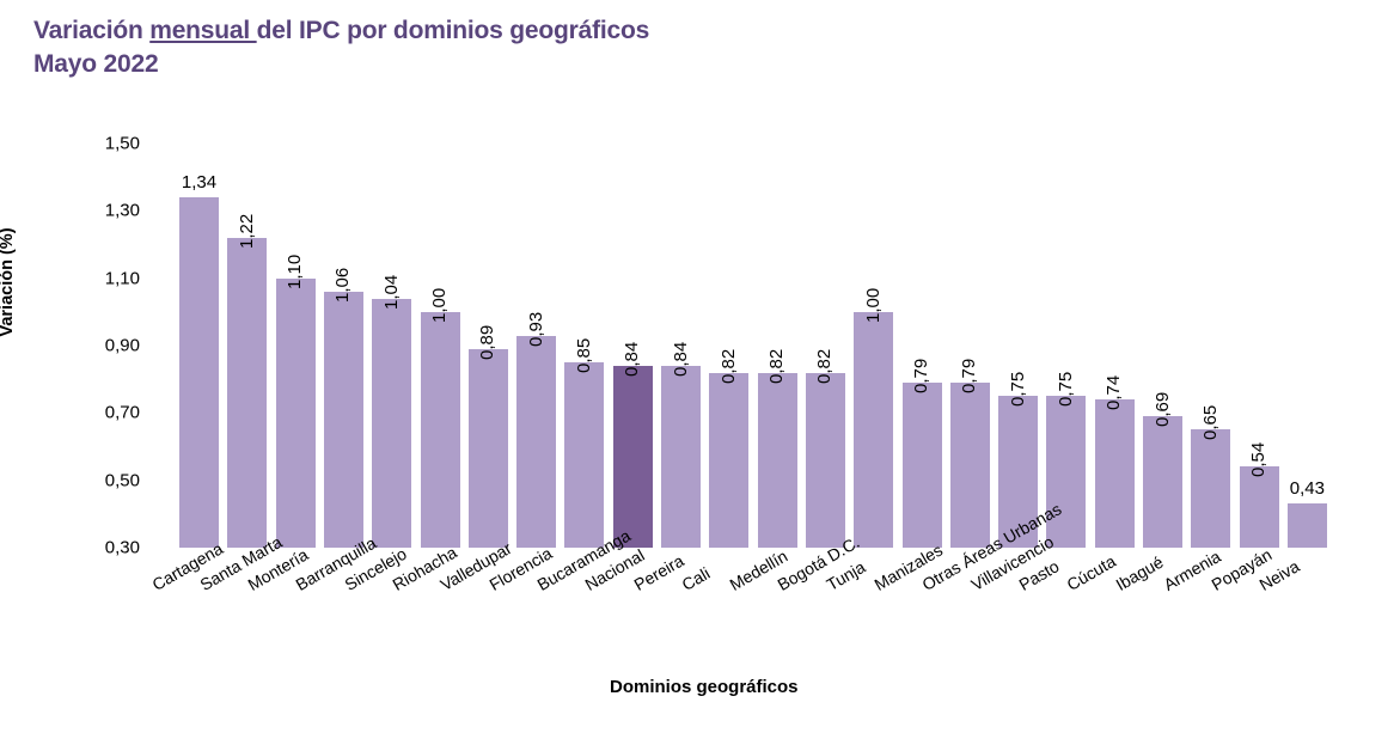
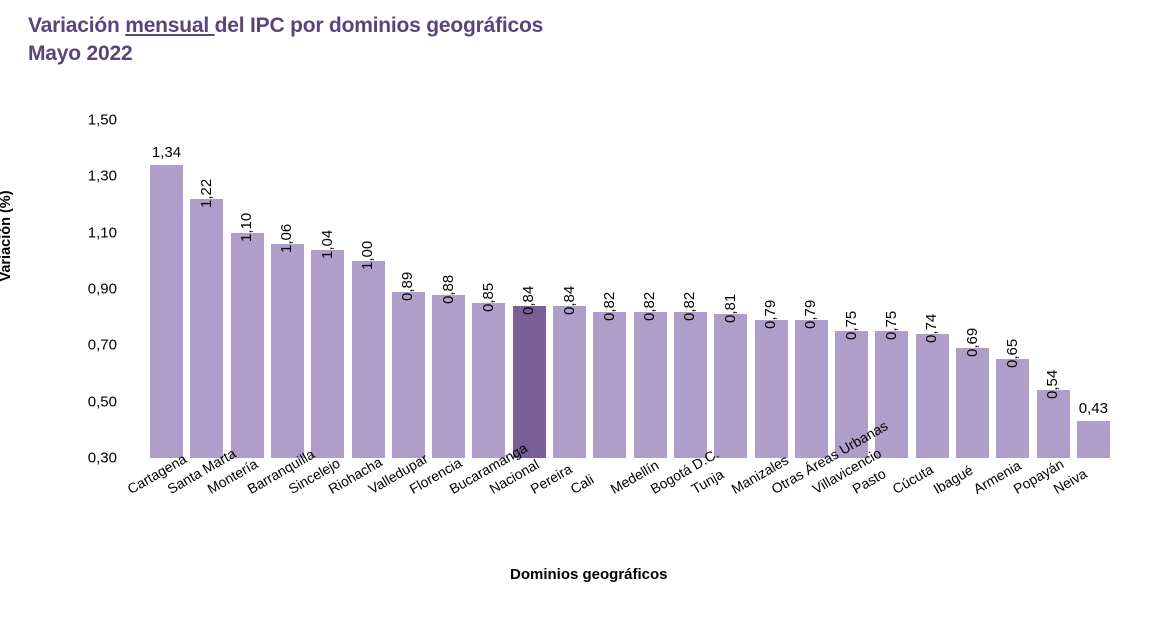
Florencia: 0,93 -> 0,88
Tunja: 1,00 -> 0,81
